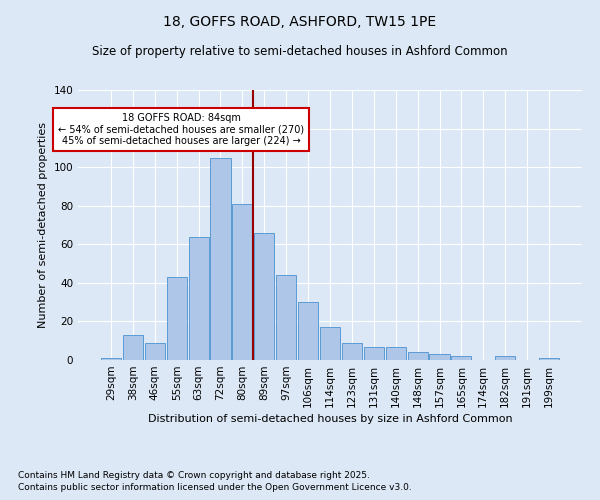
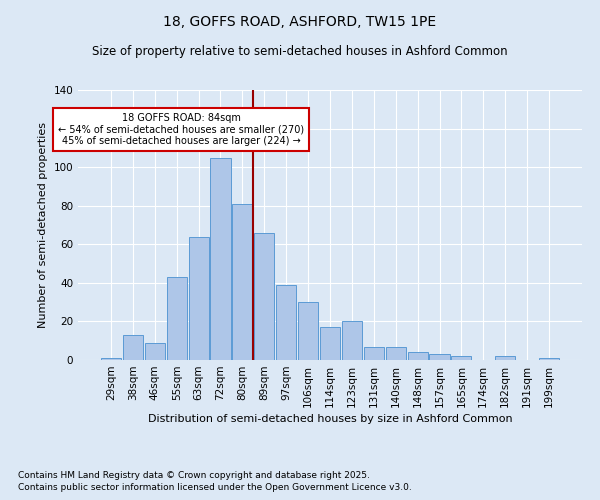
97sqm: 44 -> 39
123sqm: 9 -> 20
